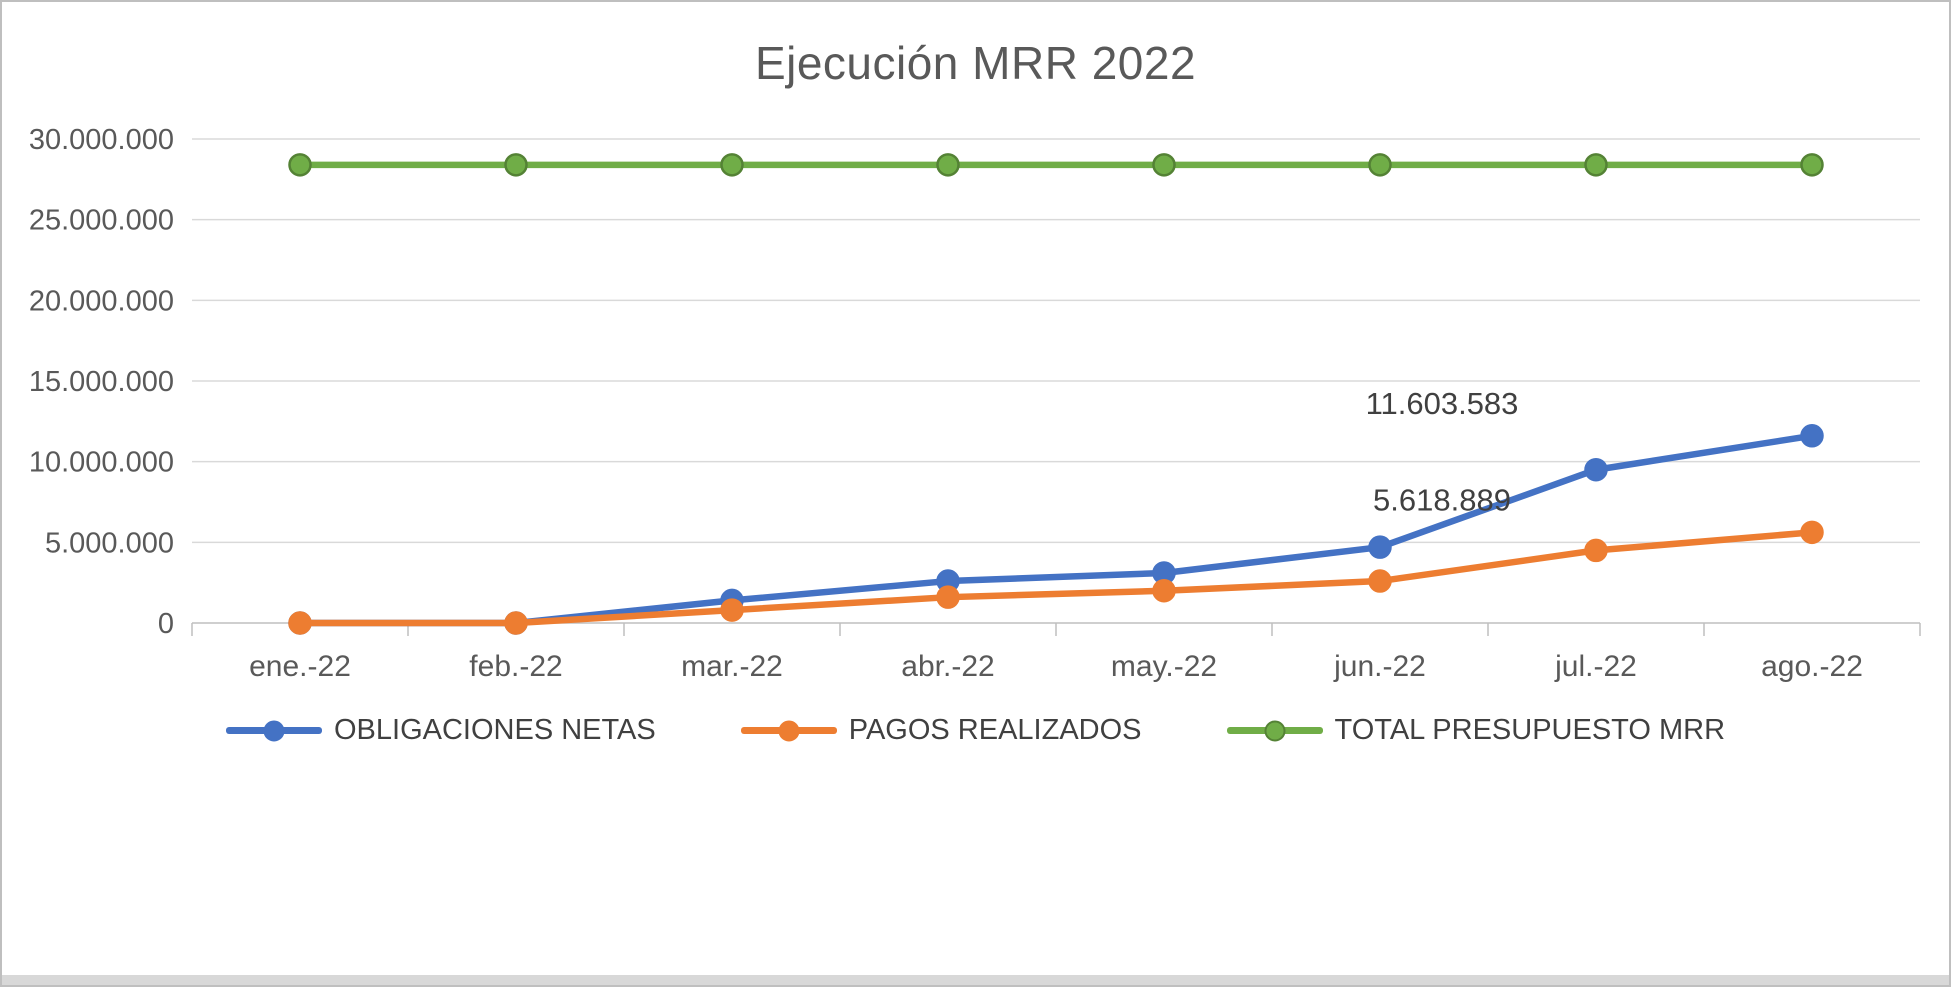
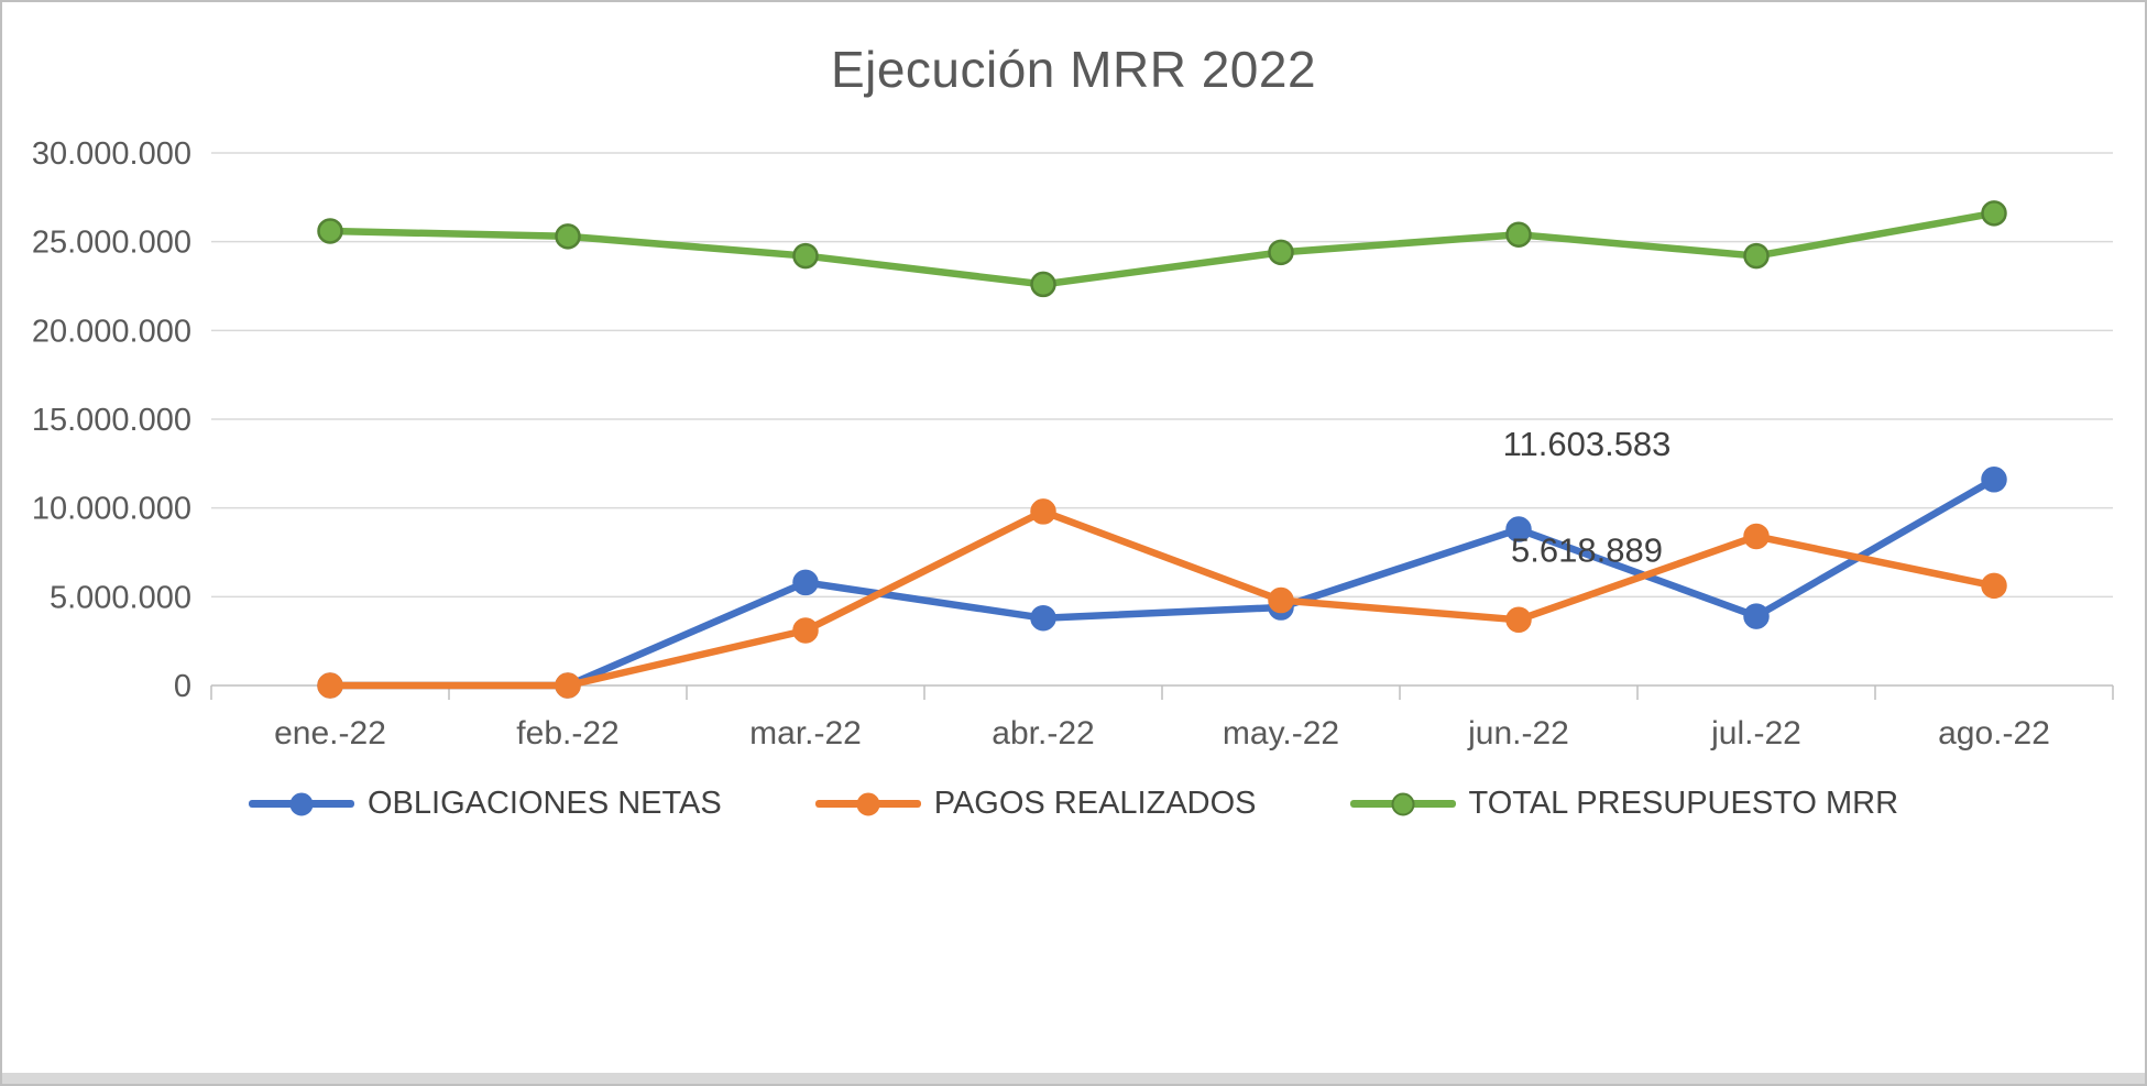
TOTAL PRESUPUESTO MRR/ene.-22: 28400000 -> 25600000
TOTAL PRESUPUESTO MRR/feb.-22: 28400000 -> 25300000
OBLIGACIONES NETAS/mar.-22: 1400000 -> 5800000
PAGOS REALIZADOS/mar.-22: 800000 -> 3100000
TOTAL PRESUPUESTO MRR/mar.-22: 28400000 -> 24200000
OBLIGACIONES NETAS/abr.-22: 2600000 -> 3800000
PAGOS REALIZADOS/abr.-22: 1600000 -> 9800000
TOTAL PRESUPUESTO MRR/abr.-22: 28400000 -> 22600000
OBLIGACIONES NETAS/may.-22: 3100000 -> 4400000
PAGOS REALIZADOS/may.-22: 2000000 -> 4800000
TOTAL PRESUPUESTO MRR/may.-22: 28400000 -> 24400000
OBLIGACIONES NETAS/jun.-22: 4700000 -> 8800000
PAGOS REALIZADOS/jun.-22: 2600000 -> 3700000
TOTAL PRESUPUESTO MRR/jun.-22: 28400000 -> 25400000
OBLIGACIONES NETAS/jul.-22: 9500000 -> 3900000
PAGOS REALIZADOS/jul.-22: 4500000 -> 8400000
TOTAL PRESUPUESTO MRR/jul.-22: 28400000 -> 24200000
TOTAL PRESUPUESTO MRR/ago.-22: 28400000 -> 26600000
